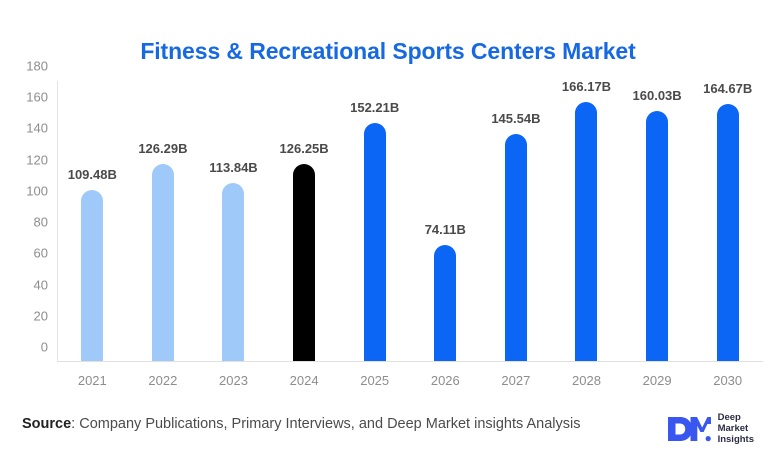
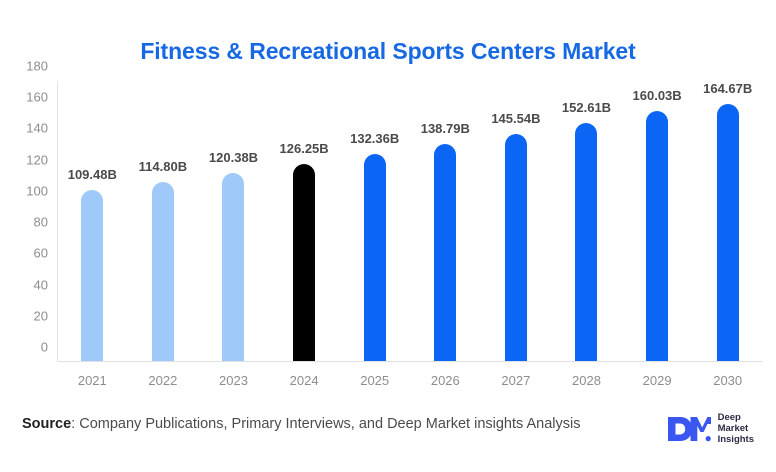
2022: 126.29B -> 114.80B
2023: 113.84B -> 120.38B
2025: 152.21B -> 132.36B
2026: 74.11B -> 138.79B
2028: 166.17B -> 152.61B
